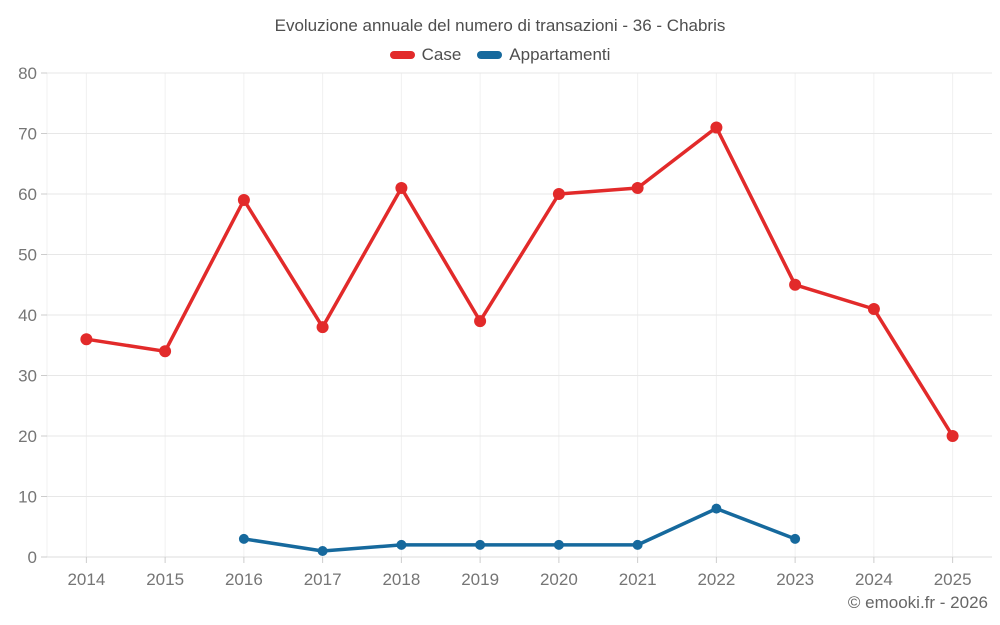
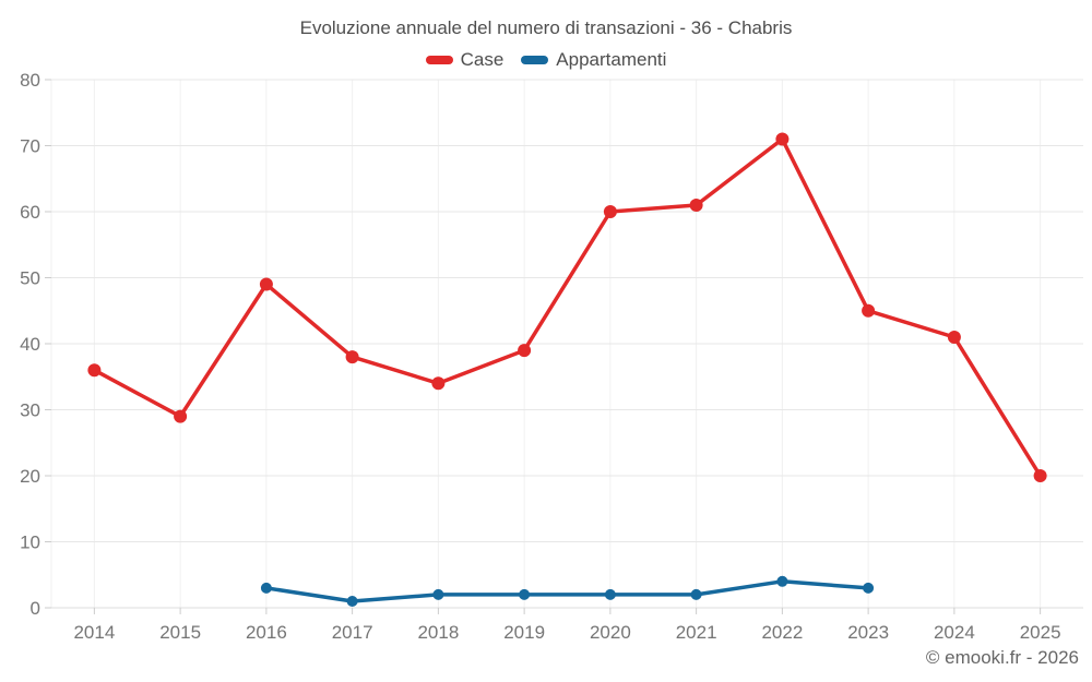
Case/2015: 34 -> 29
Case/2016: 59 -> 49
Case/2018: 61 -> 34
Appartamenti/2022: 8 -> 4
